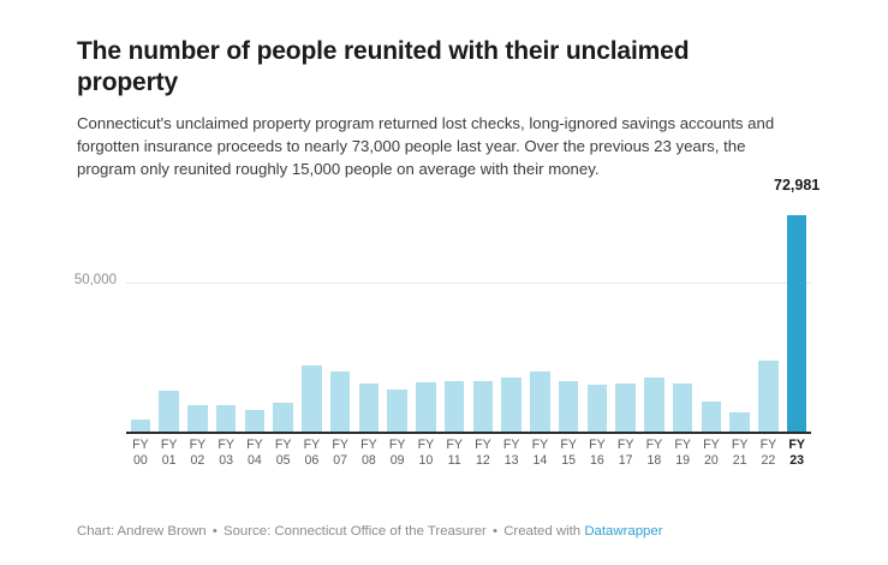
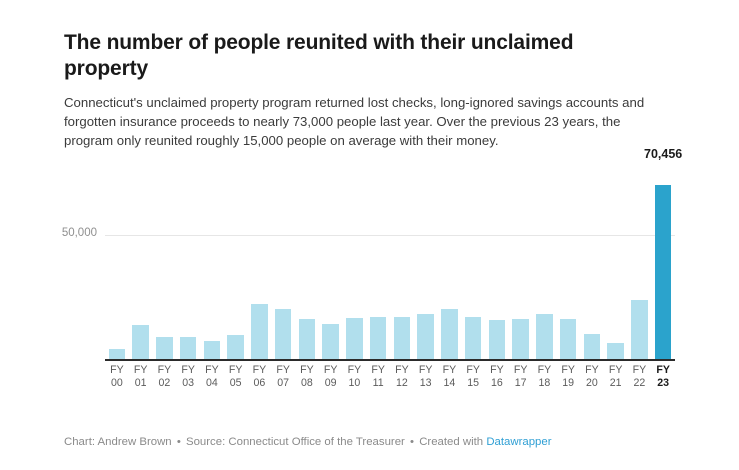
FY 23: 72,981 -> 70,456
